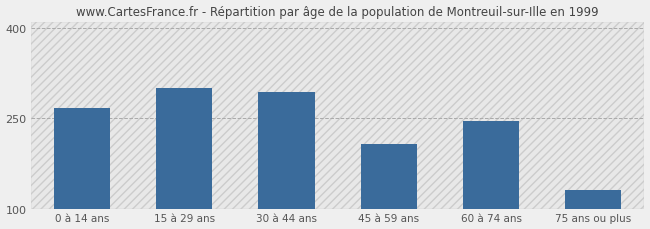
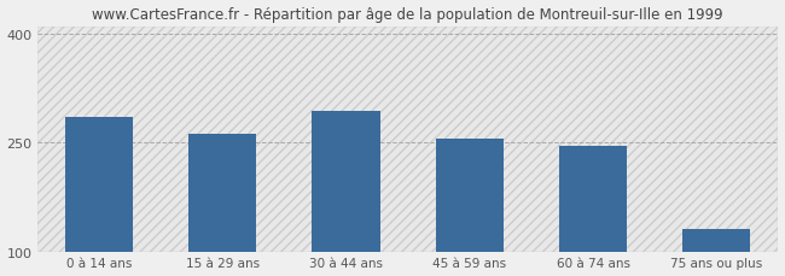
0 à 14 ans: 268 -> 285
15 à 29 ans: 300 -> 263
45 à 59 ans: 208 -> 255
